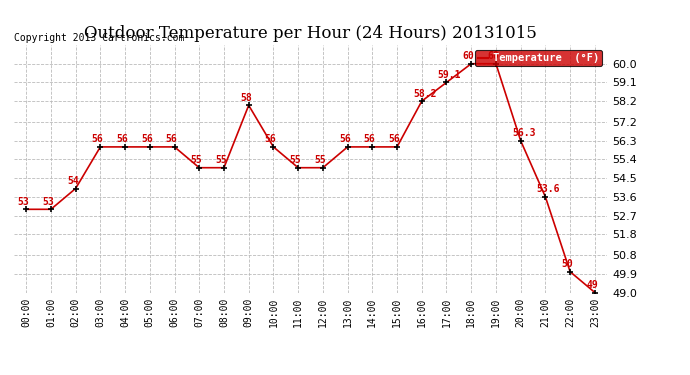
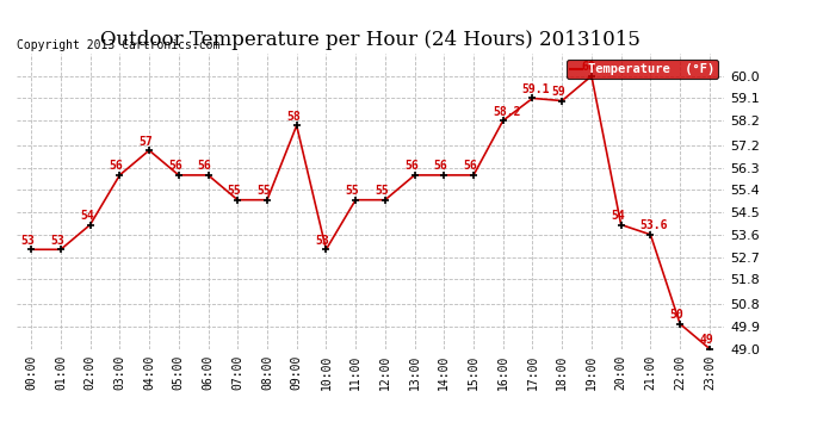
04:00: 56 -> 57
10:00: 56 -> 53
18:00: 60 -> 59
20:00: 56.3 -> 54
